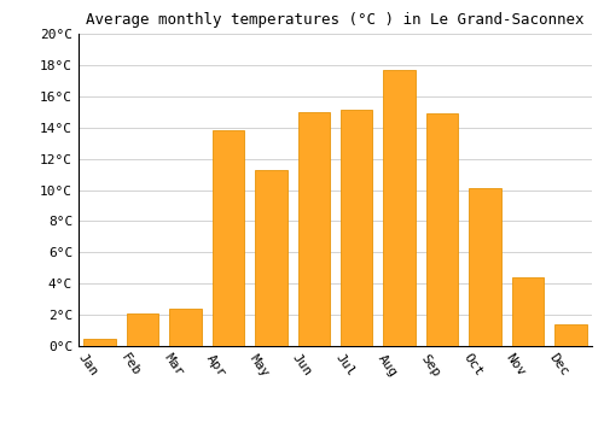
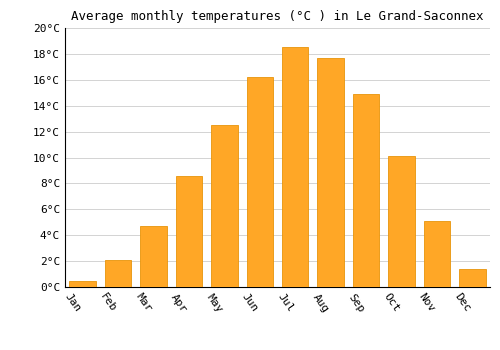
Mar: 2.4°C -> 4.7°C
Apr: 13.8°C -> 8.6°C
May: 11.3°C -> 12.5°C
Jun: 15.0°C -> 16.2°C
Jul: 15.1°C -> 18.5°C
Nov: 4.4°C -> 5.1°C
